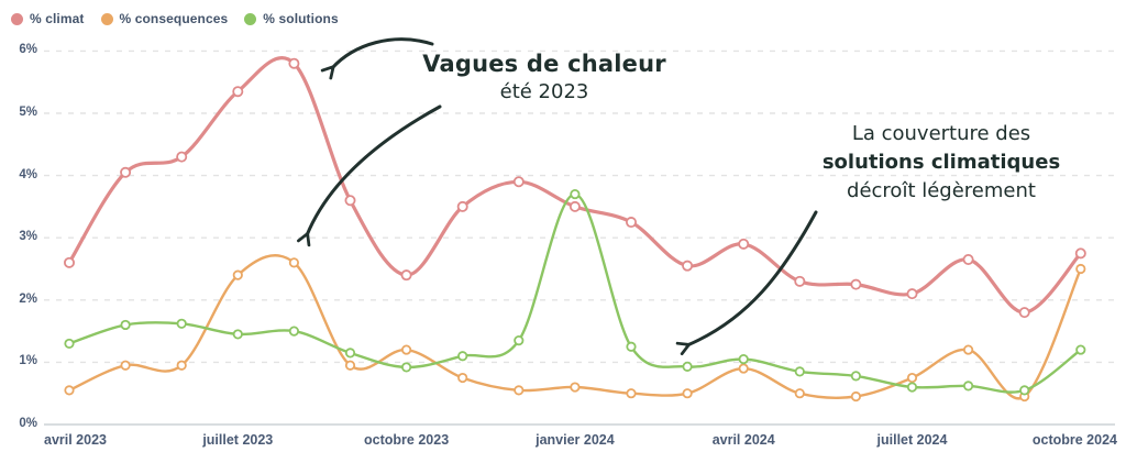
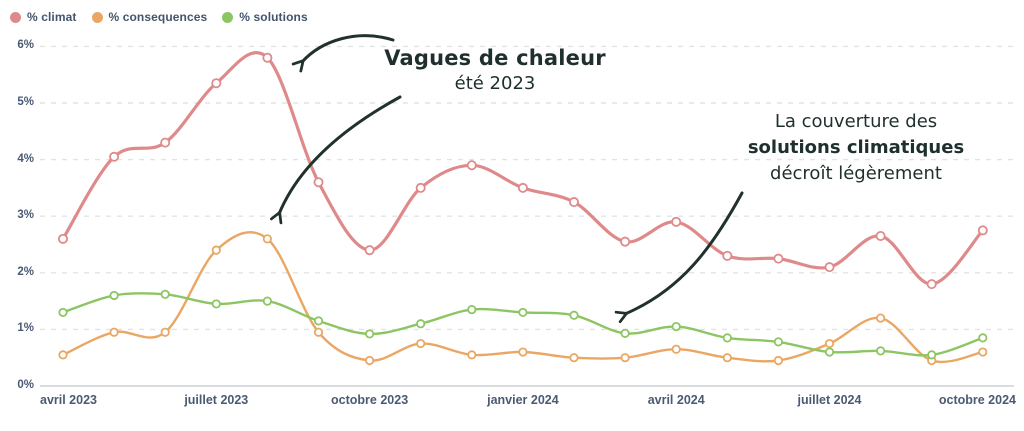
% consequences/octobre 2023: 1.2% -> 0.5%
% solutions/janvier 2024: 3.7% -> 1.3%
% consequences/avril 2024: 0.9% -> 0.7%
% consequences/octobre 2024: 2.5% -> 0.6%
% solutions/octobre 2024: 1.2% -> 0.8%
